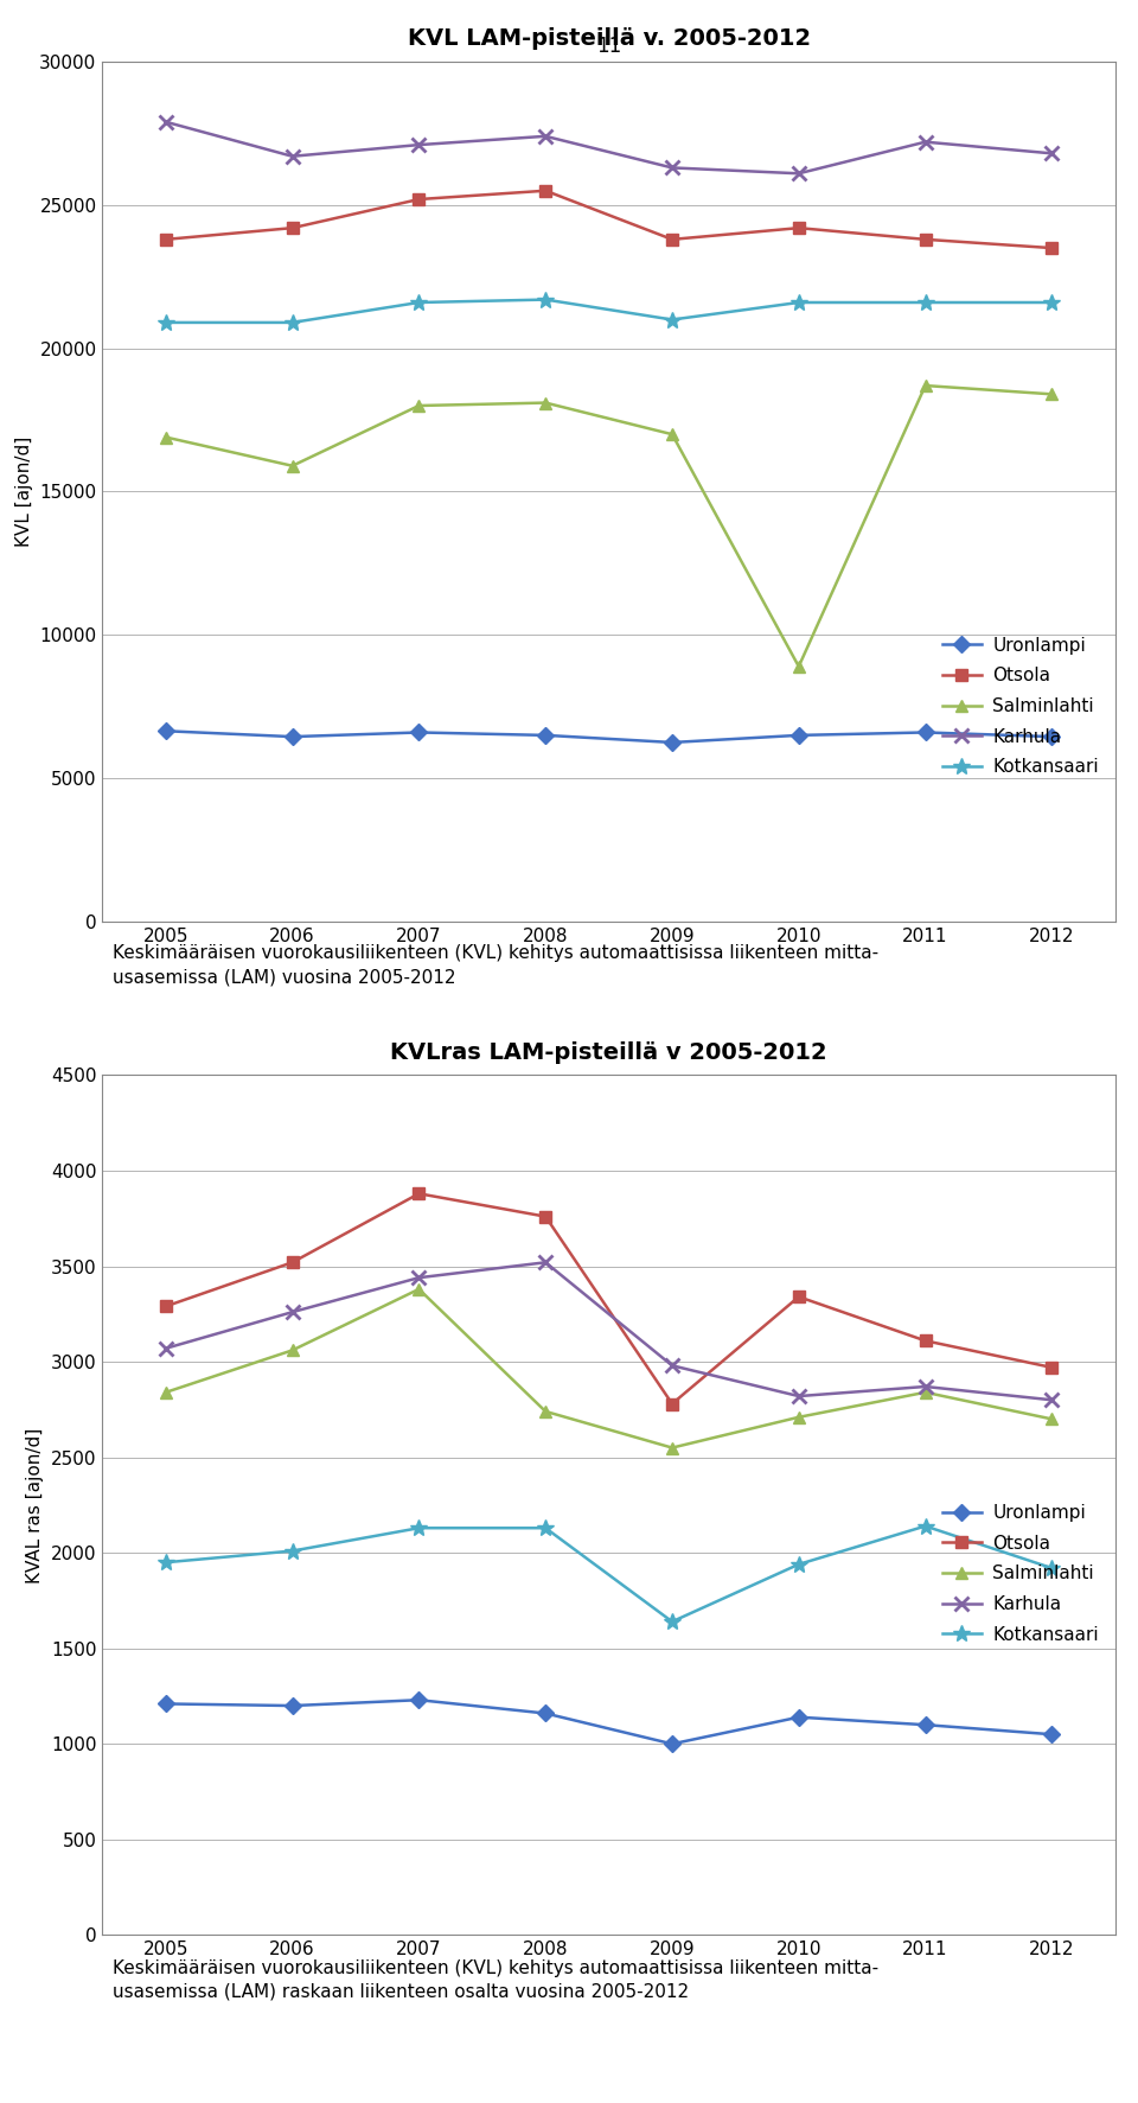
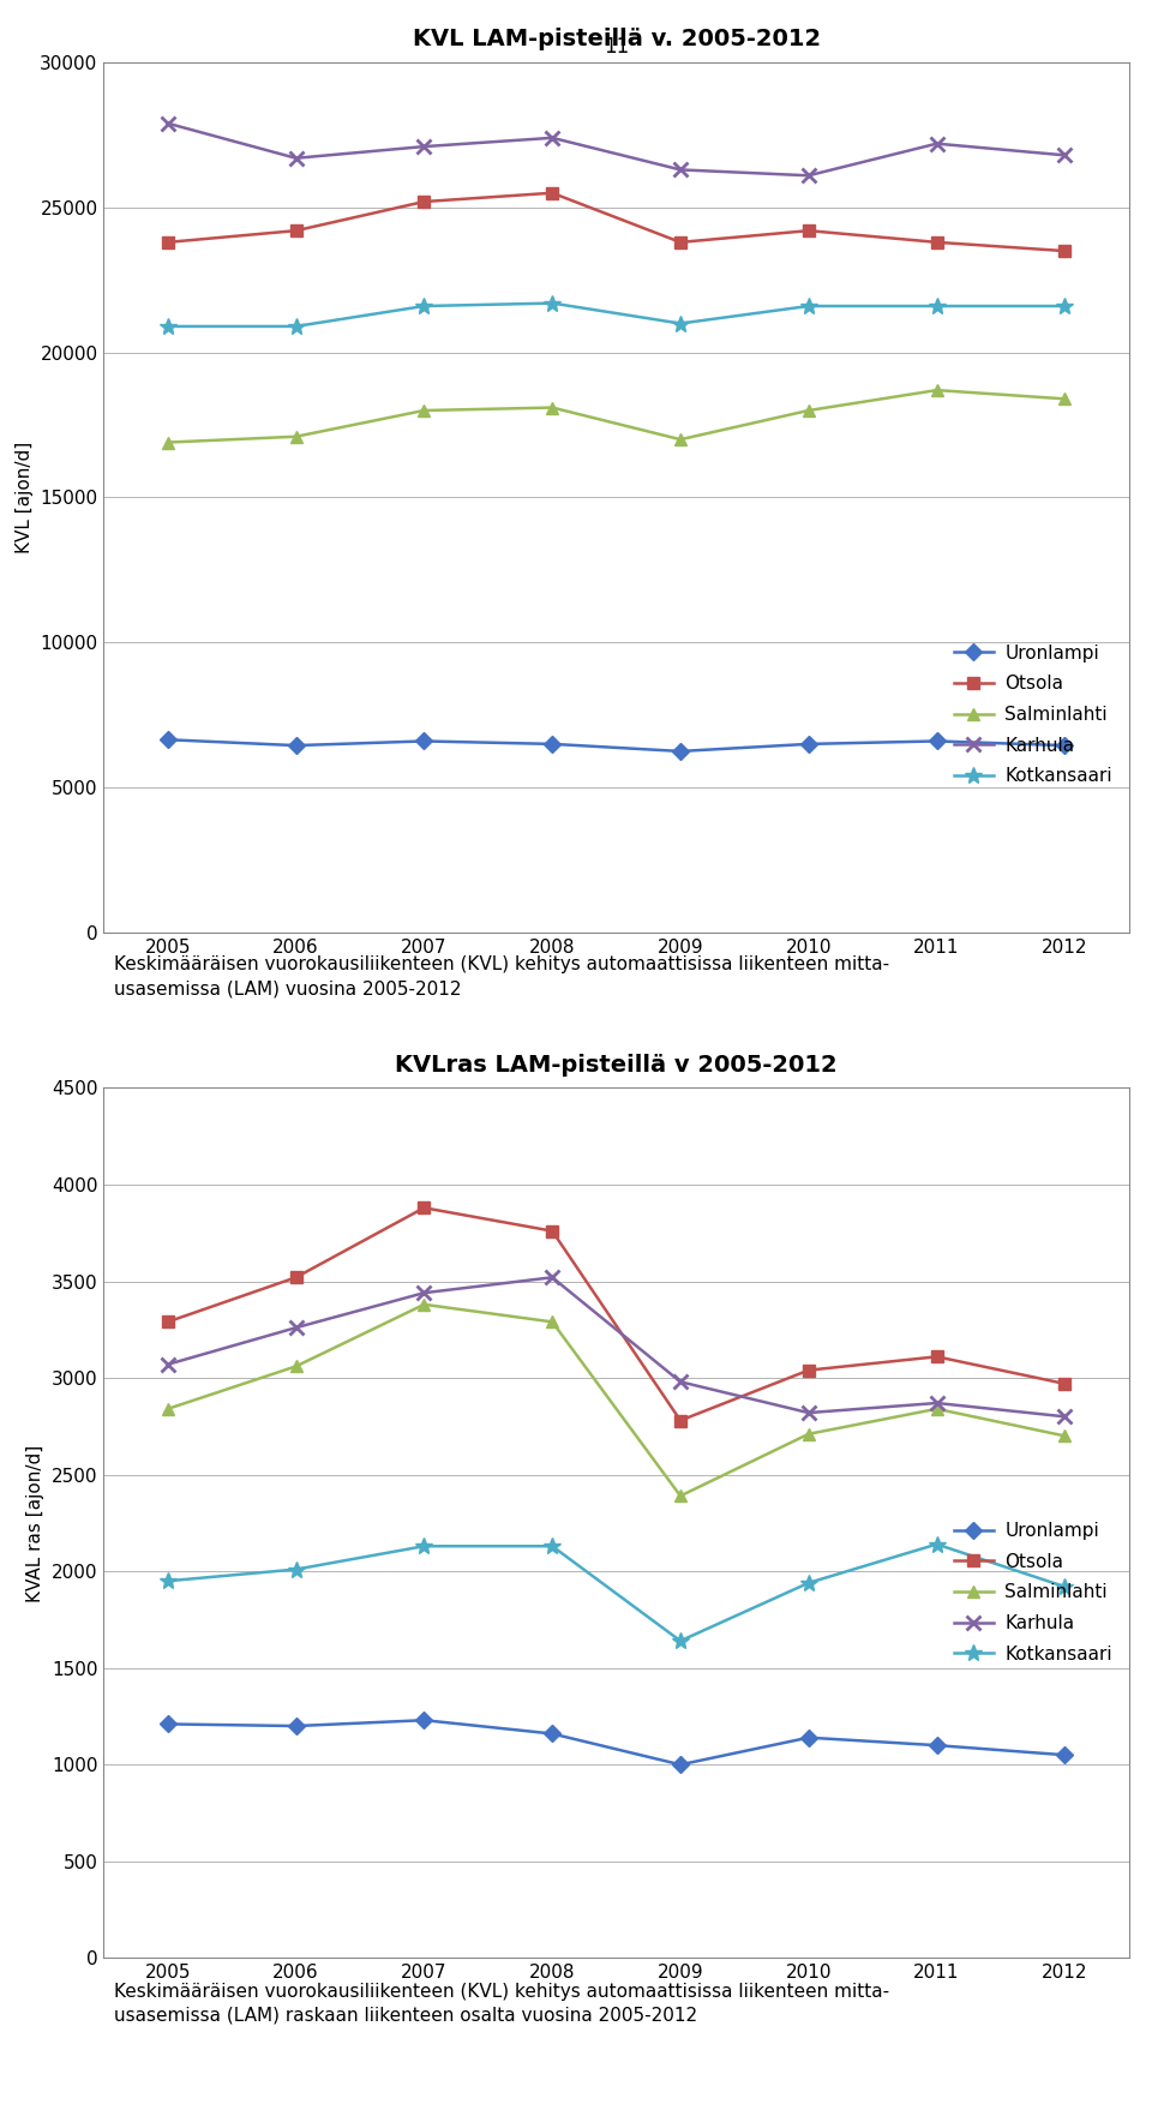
KVL LAM-pisteillä v. 2005-2012/Salminlahti/2006: 15900 -> 17100
KVL LAM-pisteillä v. 2005-2012/Salminlahti/2010: 8900 -> 18000
KVLras LAM-pisteillä v 2005-2012/Salminlahti/2008: 2740 -> 3290
KVLras LAM-pisteillä v 2005-2012/Salminlahti/2009: 2550 -> 2390
KVLras LAM-pisteillä v 2005-2012/Otsola/2010: 3340 -> 3040
